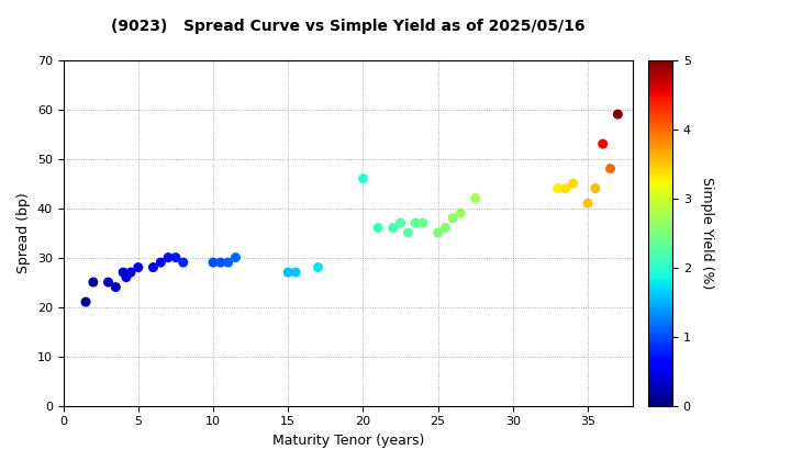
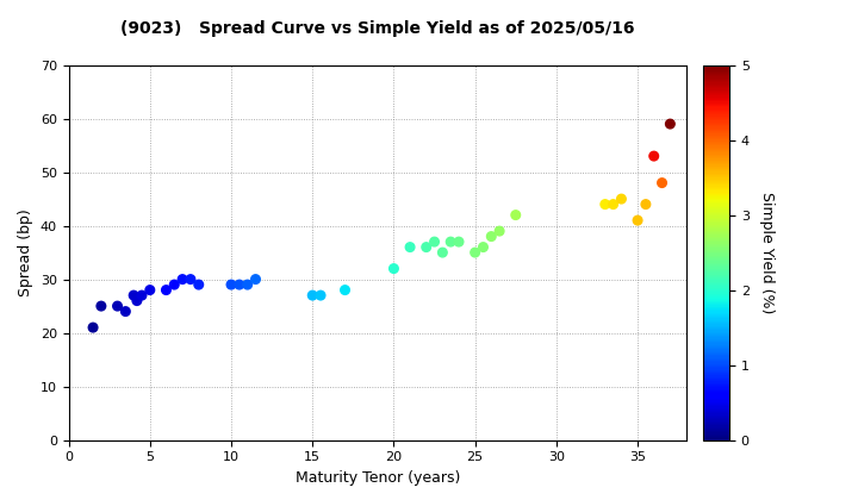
20: 46 -> 32
